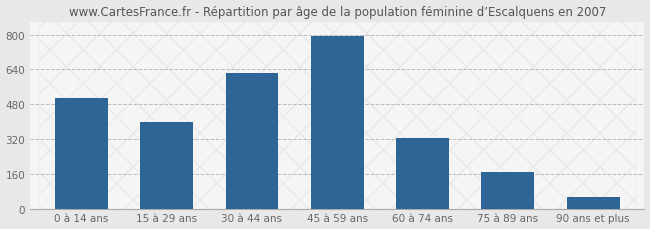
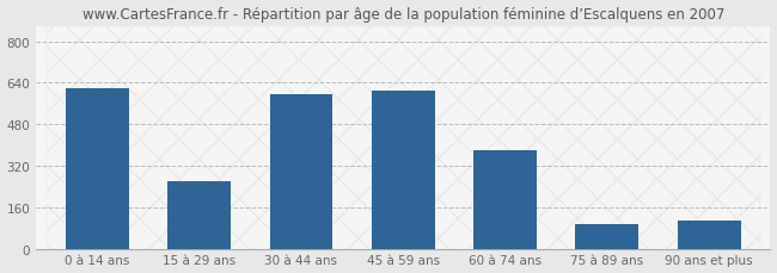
0 à 14 ans: 510 -> 620
15 à 29 ans: 400 -> 260
30 à 44 ans: 622 -> 595
45 à 59 ans: 793 -> 610
60 à 74 ans: 325 -> 380
75 à 89 ans: 170 -> 95
90 ans et plus: 52 -> 110
